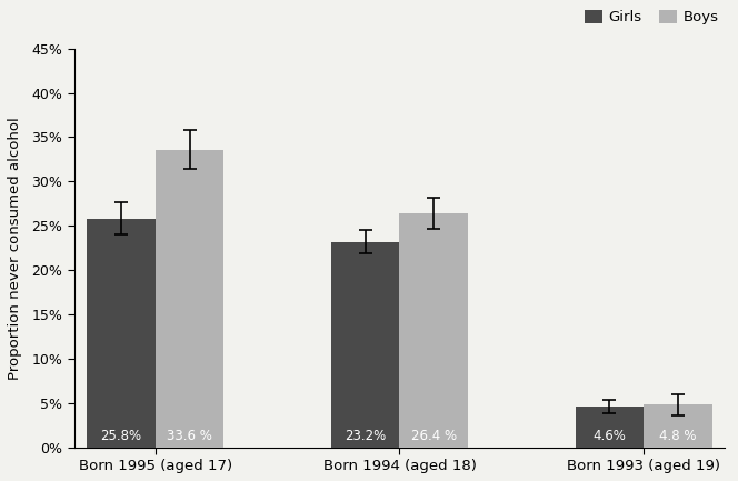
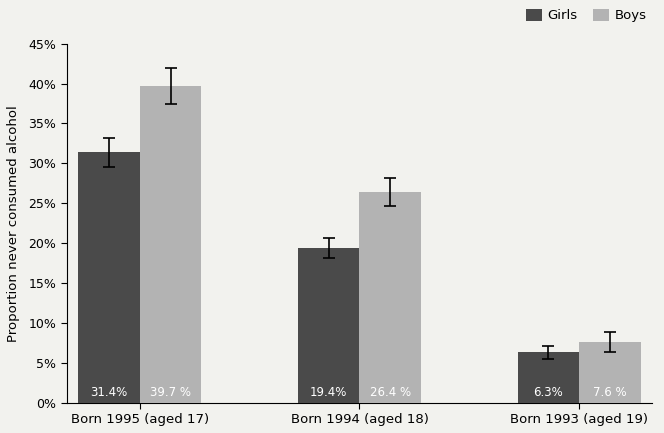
Girls/Born 1995 (aged 17): 25.8% -> 31.4%
Boys/Born 1995 (aged 17): 33.6 -> 39.7
Girls/Born 1994 (aged 18): 23.2% -> 19.4%
Girls/Born 1993 (aged 19): 4.6% -> 6.3%
Boys/Born 1993 (aged 19): 4.8 -> 7.6
